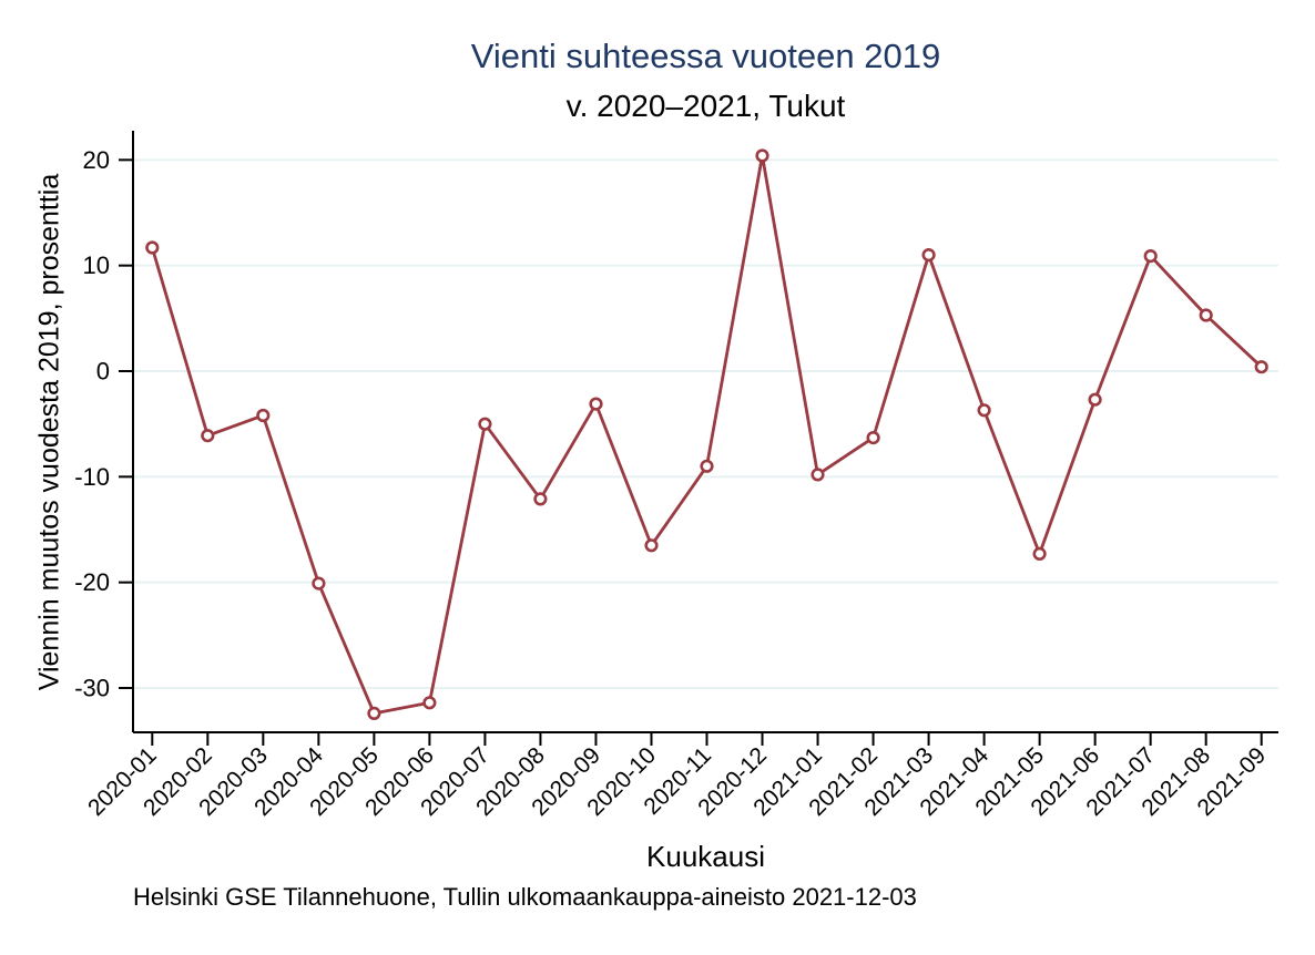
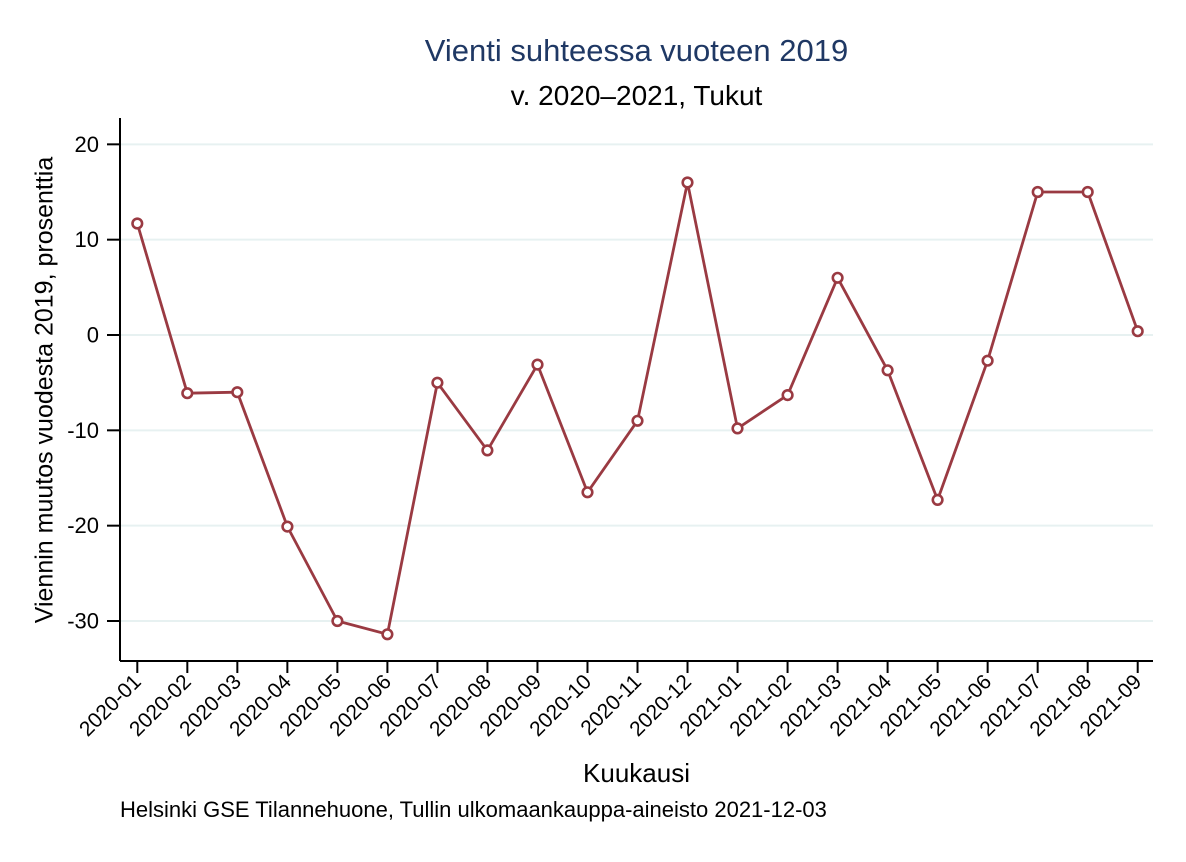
2020-03: -4 -> -6
2020-05: -32 -> -30
2020-12: 20 -> 16
2021-03: 11 -> 6
2021-07: 11 -> 15
2021-08: 5 -> 15
